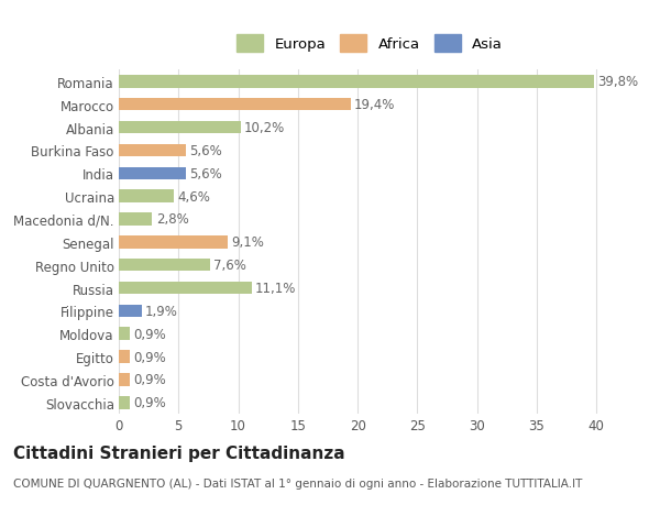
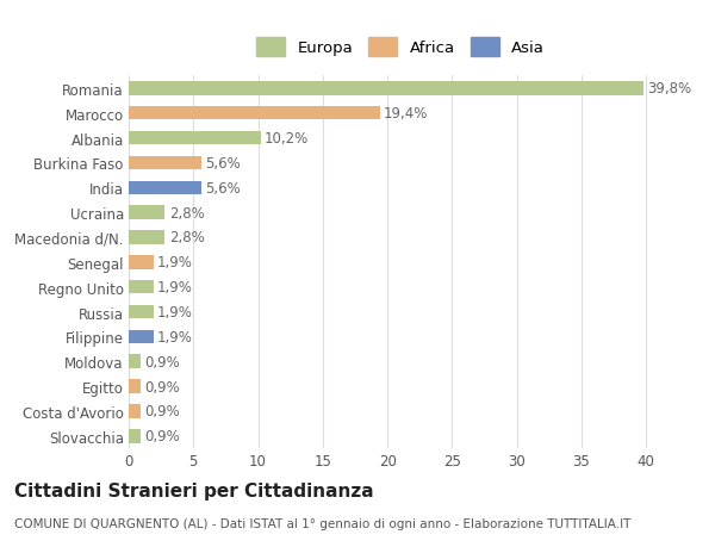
Ucraina: 4,6% -> 2,8%
Senegal: 9,1% -> 1,9%
Regno Unito: 7,6% -> 1,9%
Russia: 11,1% -> 1,9%
